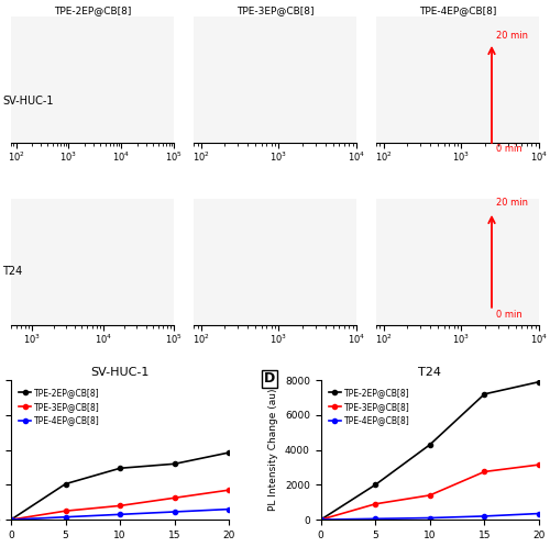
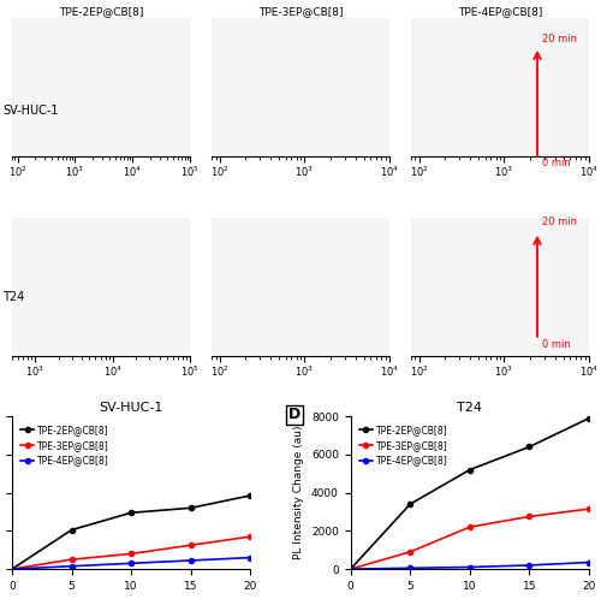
T24/TPE-2EP@CB[8]/5: 2000 -> 3400
T24/TPE-2EP@CB[8]/10: 4300 -> 5200
T24/TPE-3EP@CB[8]/10: 1400 -> 2200
T24/TPE-2EP@CB[8]/15: 7200 -> 6400
